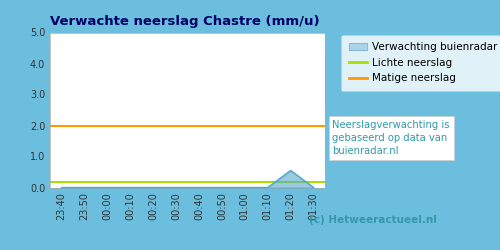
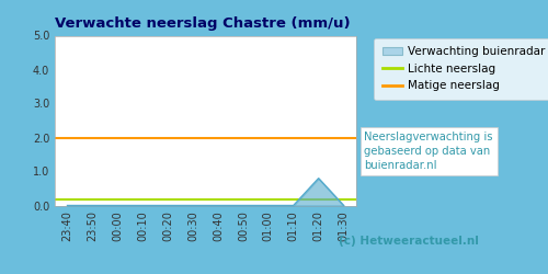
01:20: 0.55 -> 0.80
